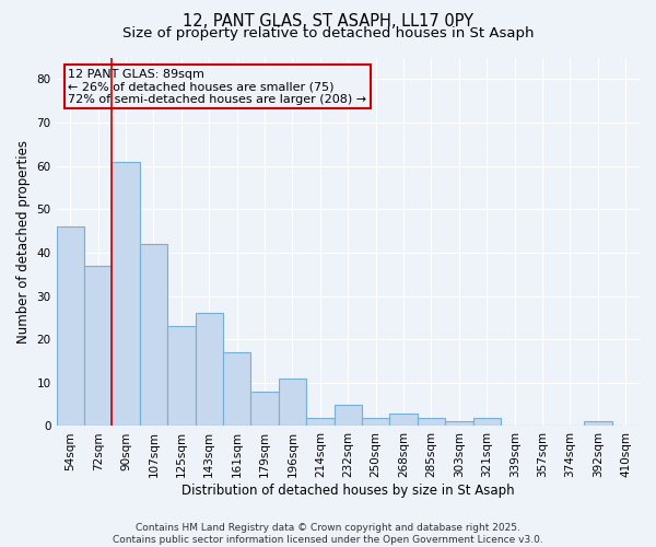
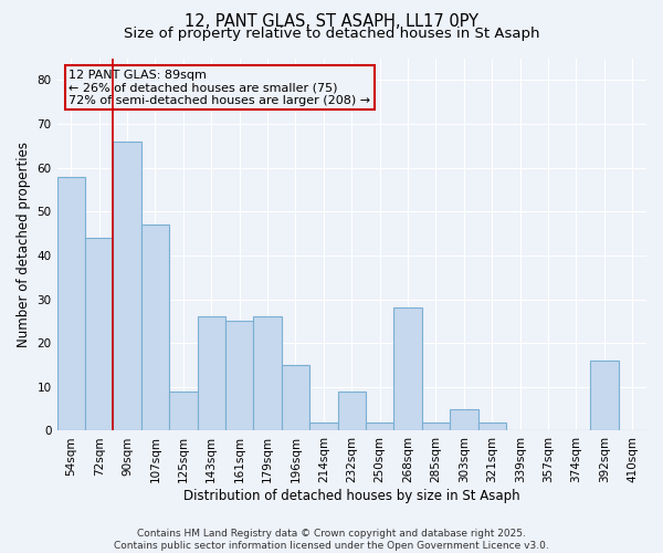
54sqm: 46 -> 58
72sqm: 37 -> 44
90sqm: 61 -> 66
107sqm: 42 -> 47
125sqm: 23 -> 9
161sqm: 17 -> 25
179sqm: 8 -> 26
196sqm: 11 -> 15
232sqm: 5 -> 9
268sqm: 3 -> 28
303sqm: 1 -> 5
392sqm: 1 -> 16
